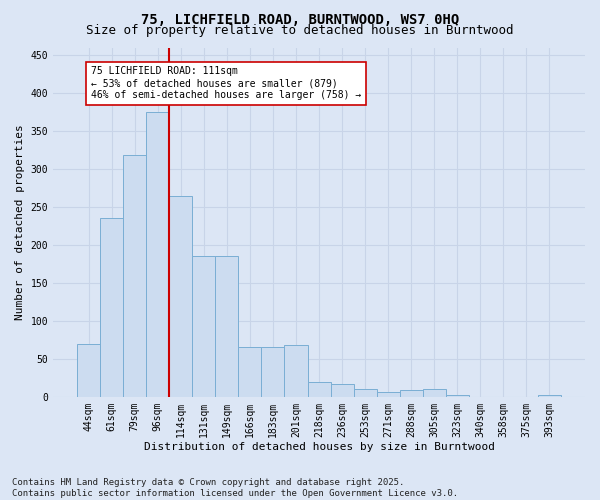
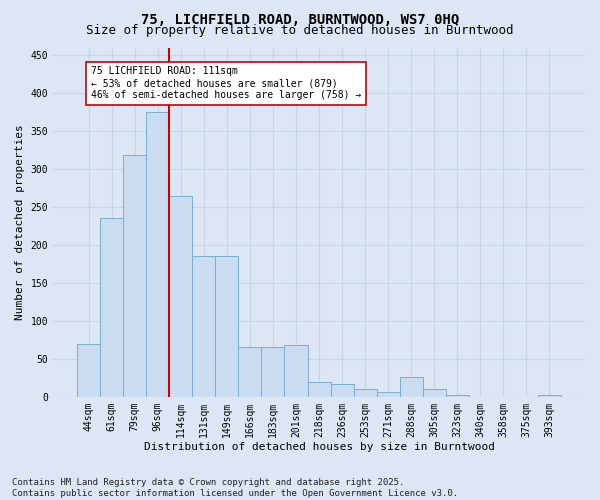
288sqm: 9 -> 26
